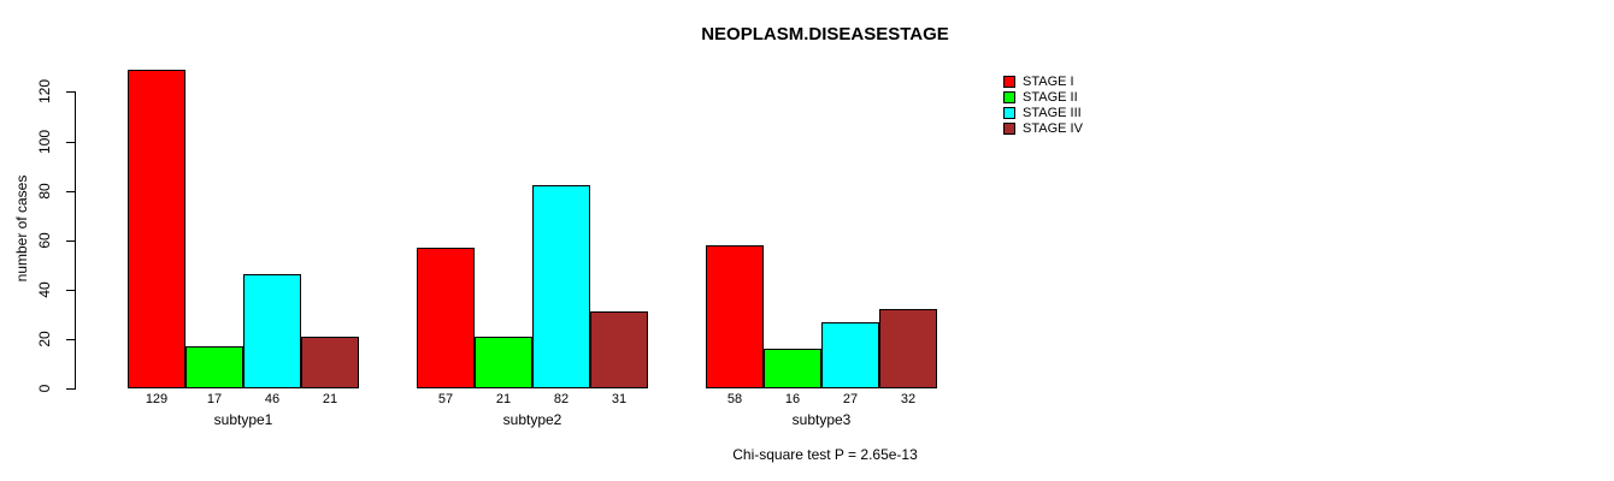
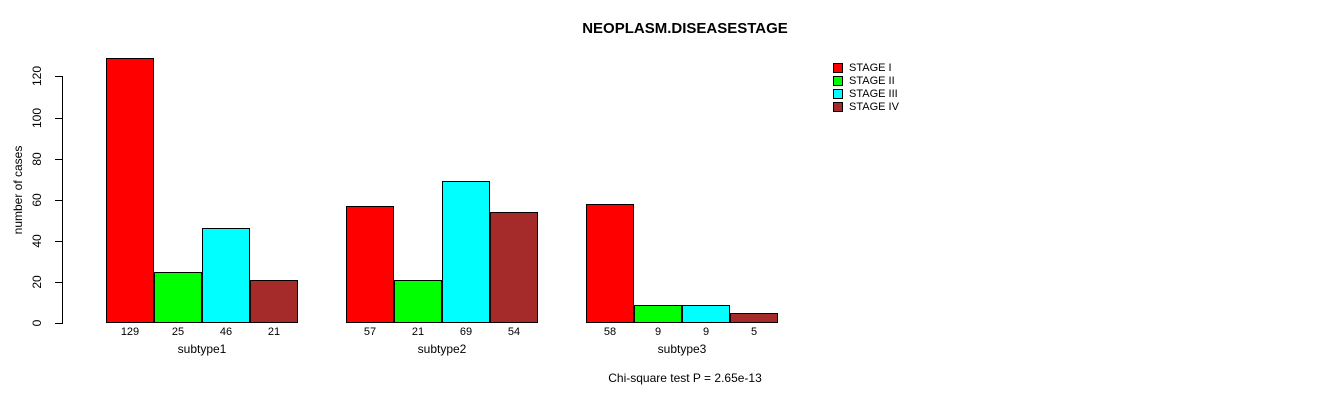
STAGE II/subtype1: 17 -> 25
STAGE III/subtype2: 82 -> 69
STAGE IV/subtype2: 31 -> 54
STAGE II/subtype3: 16 -> 9
STAGE III/subtype3: 27 -> 9
STAGE IV/subtype3: 32 -> 5
